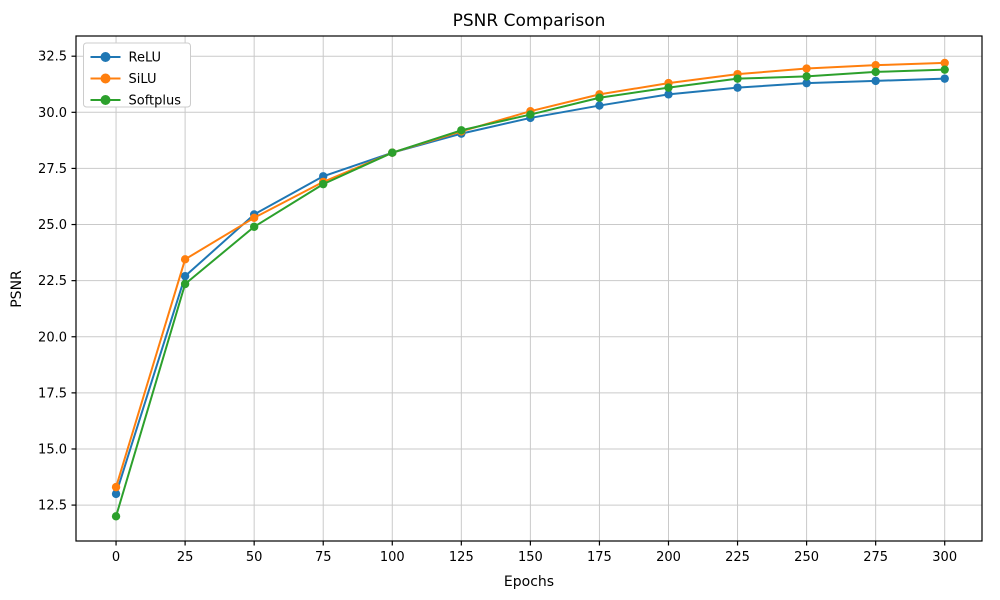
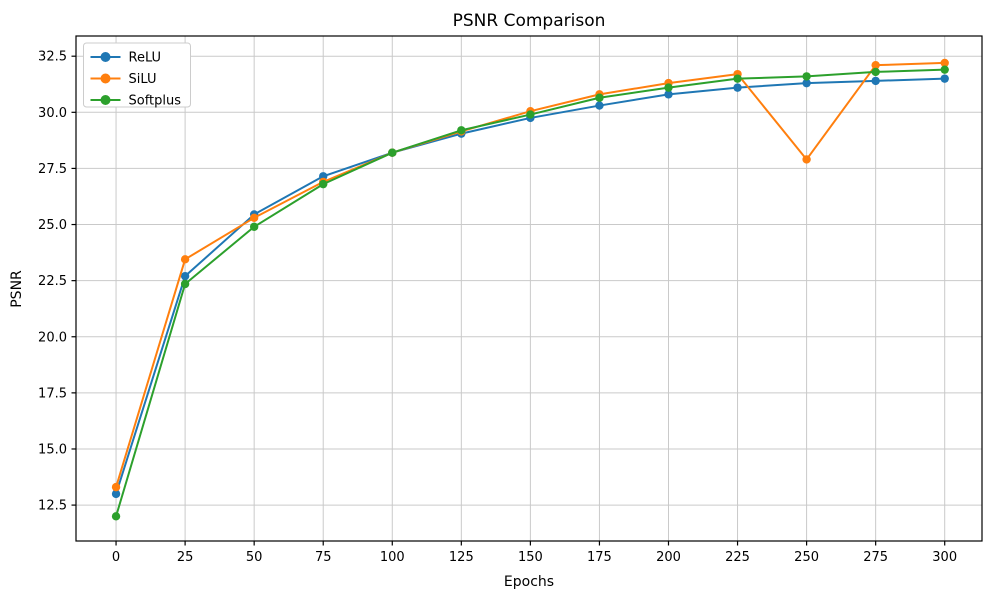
SiLU/250: 31.9 -> 27.9
